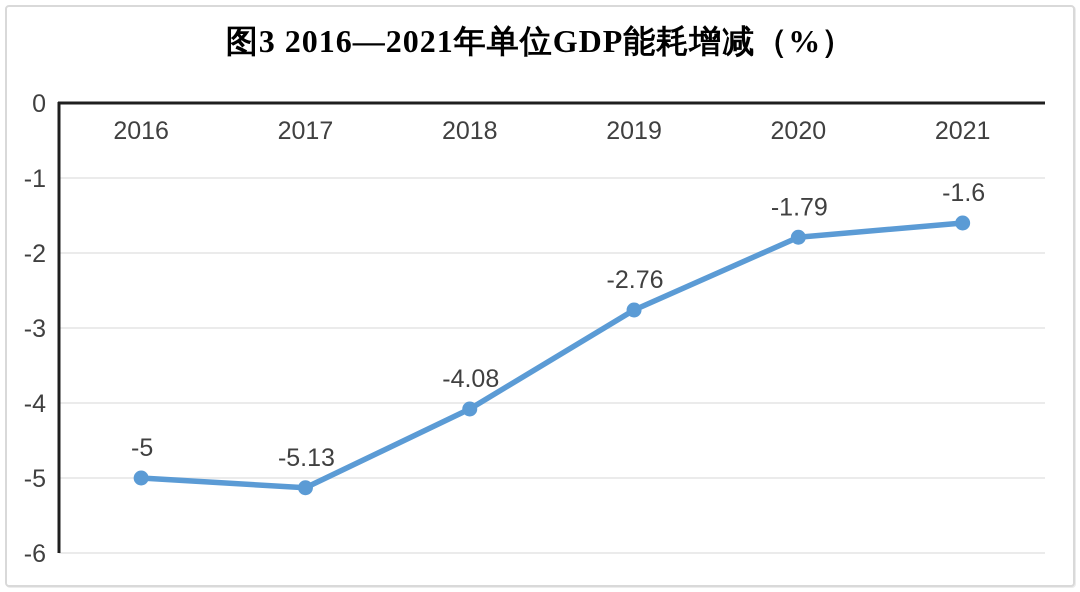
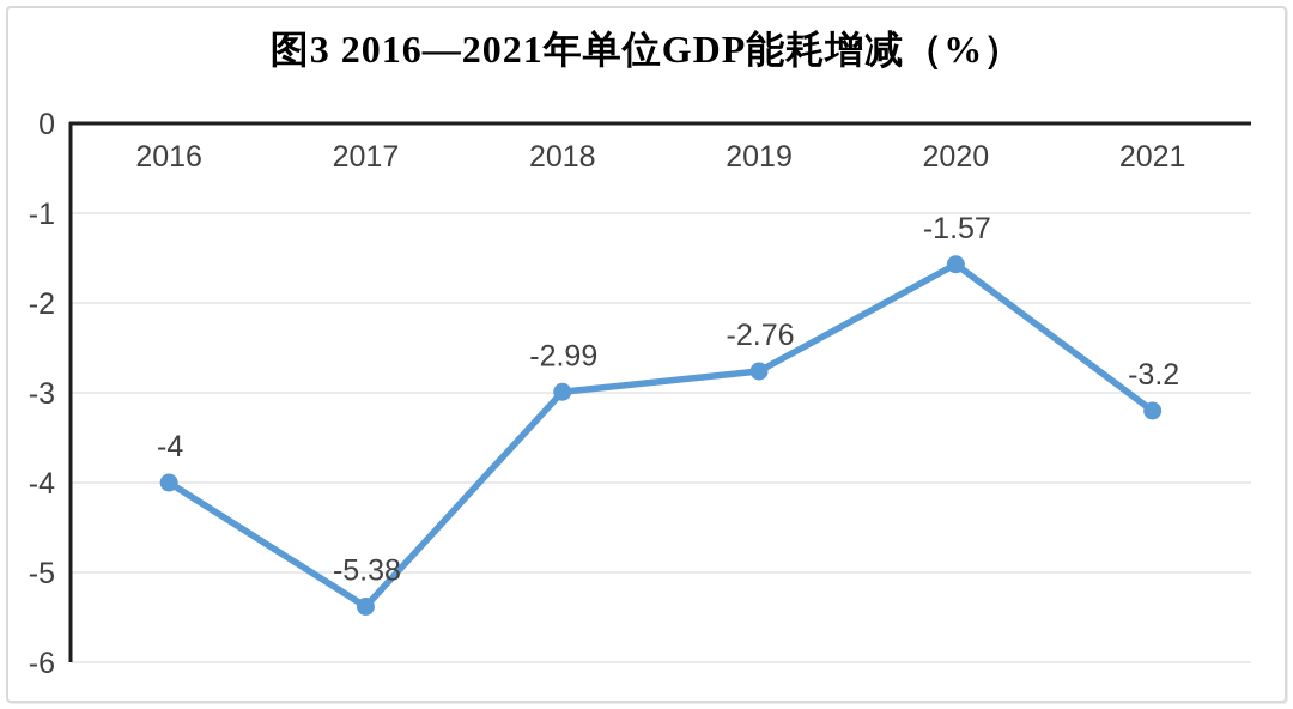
2016: -5 -> -4
2017: -5.13 -> -5.38
2018: -4.08 -> -2.99
2020: -1.79 -> -1.57
2021: -1.6 -> -3.2
